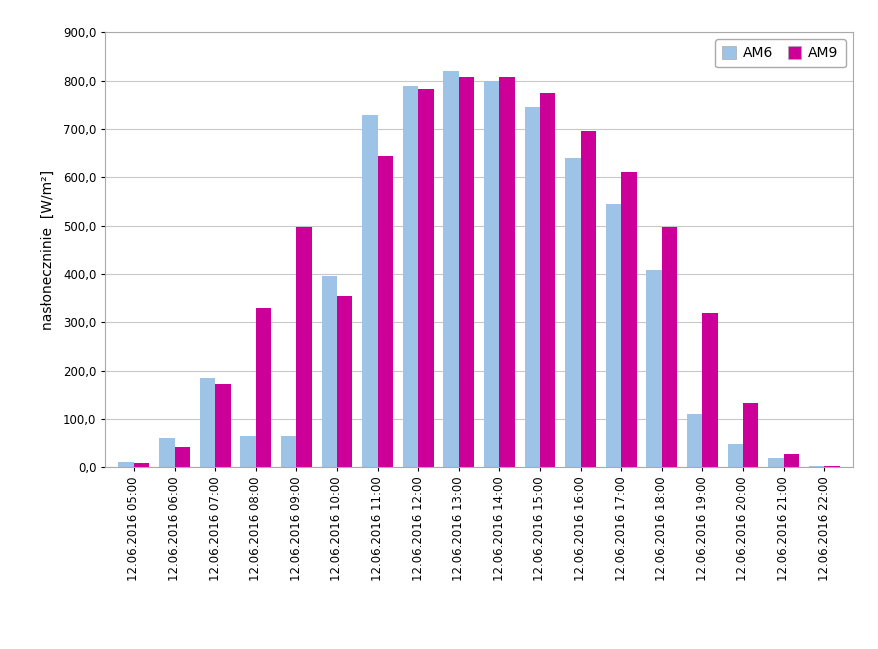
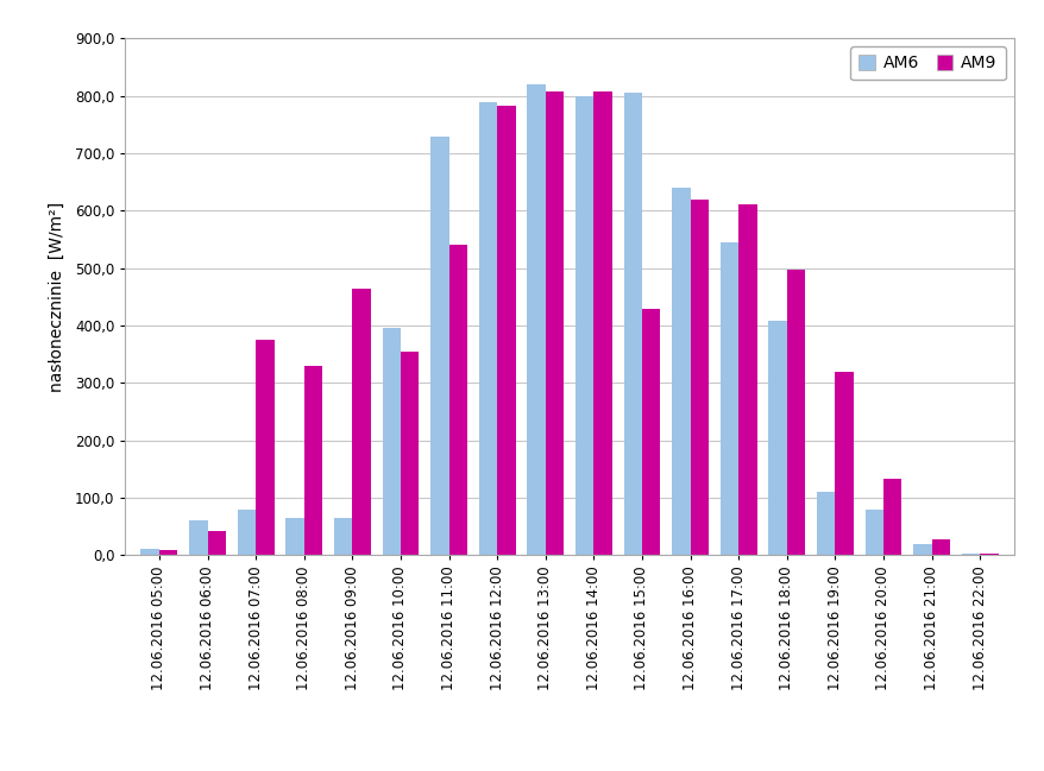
AM6/12.06.2016 07:00: 185 -> 80
AM9/12.06.2016 07:00: 173 -> 375
AM9/12.06.2016 09:00: 497 -> 465
AM9/12.06.2016 11:00: 645 -> 540
AM6/12.06.2016 15:00: 745 -> 805
AM9/12.06.2016 15:00: 775 -> 430
AM9/12.06.2016 16:00: 697 -> 620
AM6/12.06.2016 20:00: 48 -> 80
